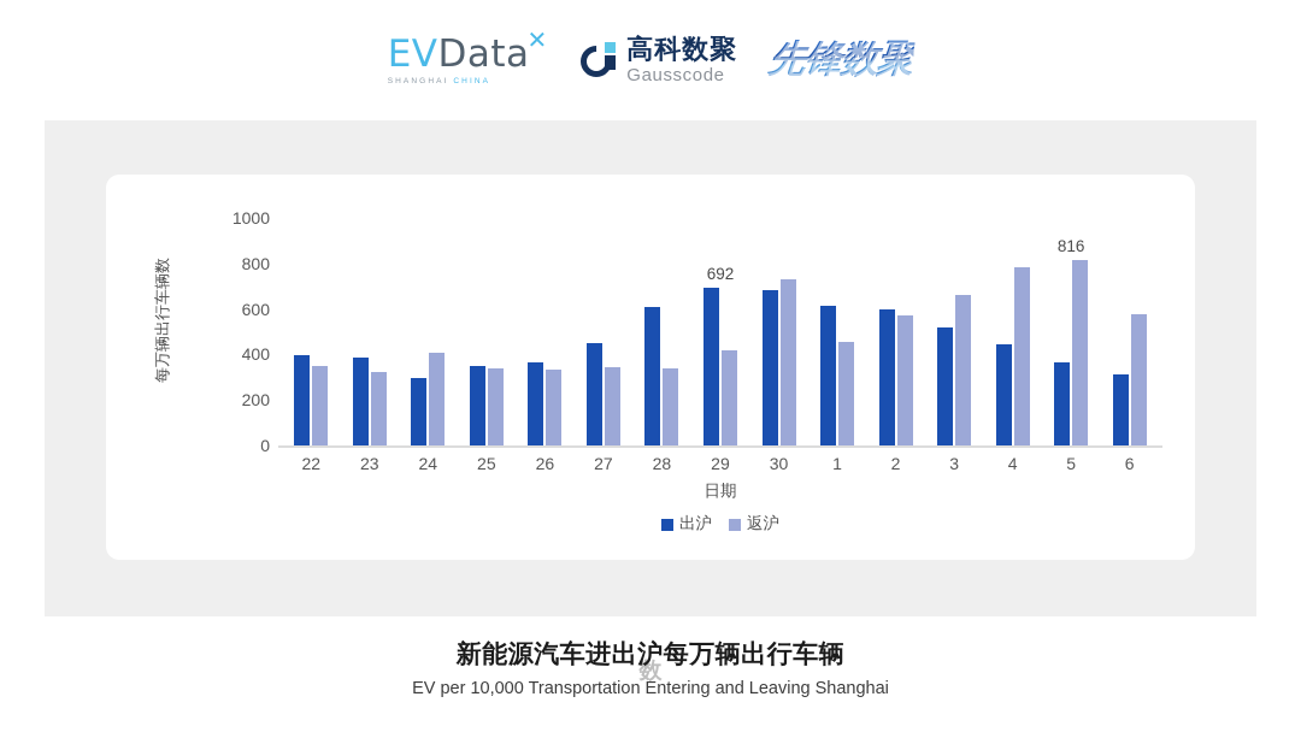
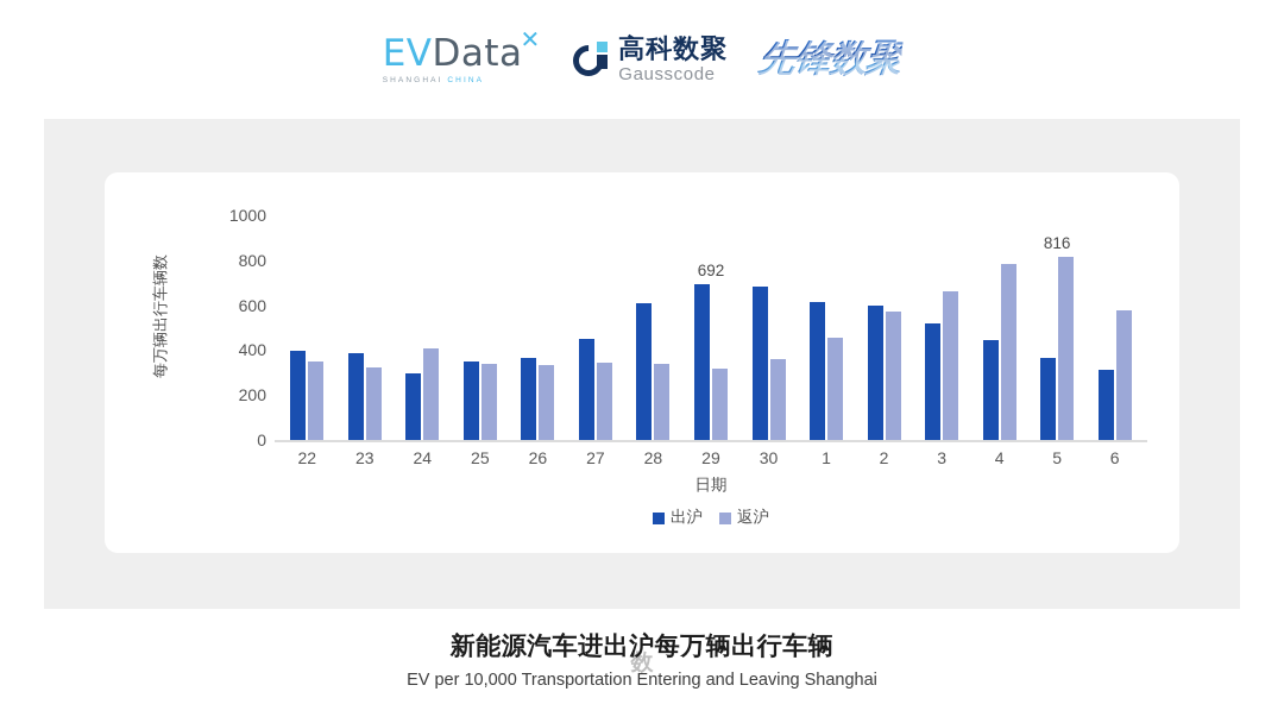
返沪/29: 420 -> 320
返沪/30: 730 -> 360
